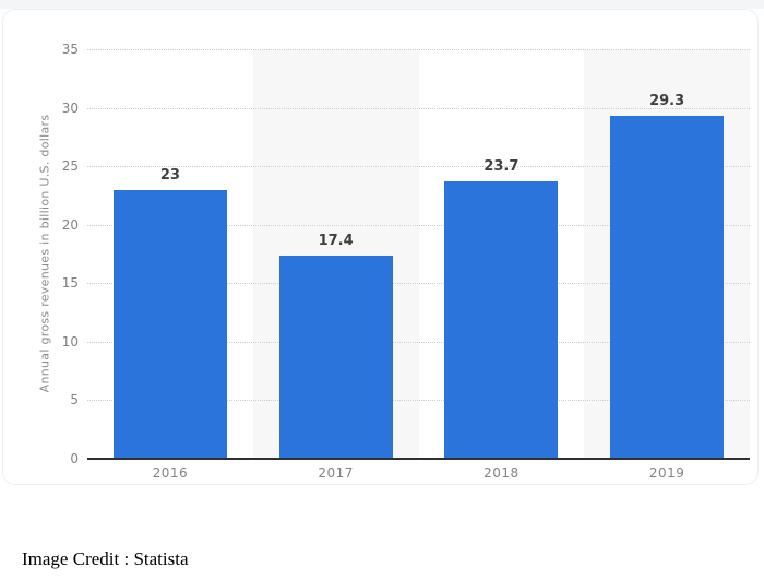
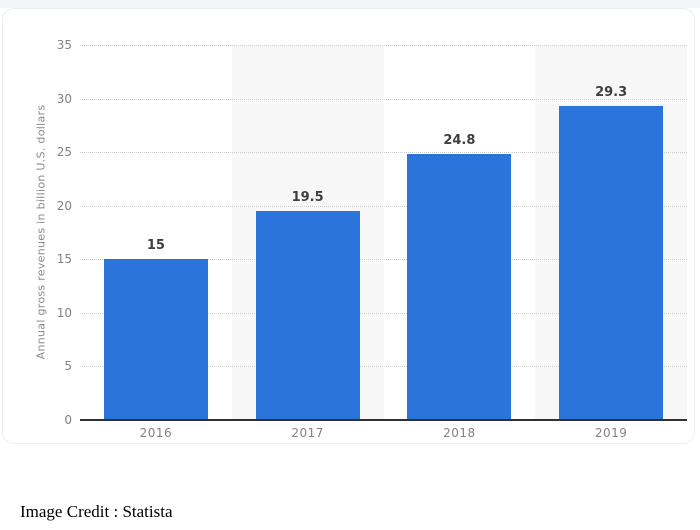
2016: 23 -> 15
2017: 17.4 -> 19.5
2018: 23.7 -> 24.8
